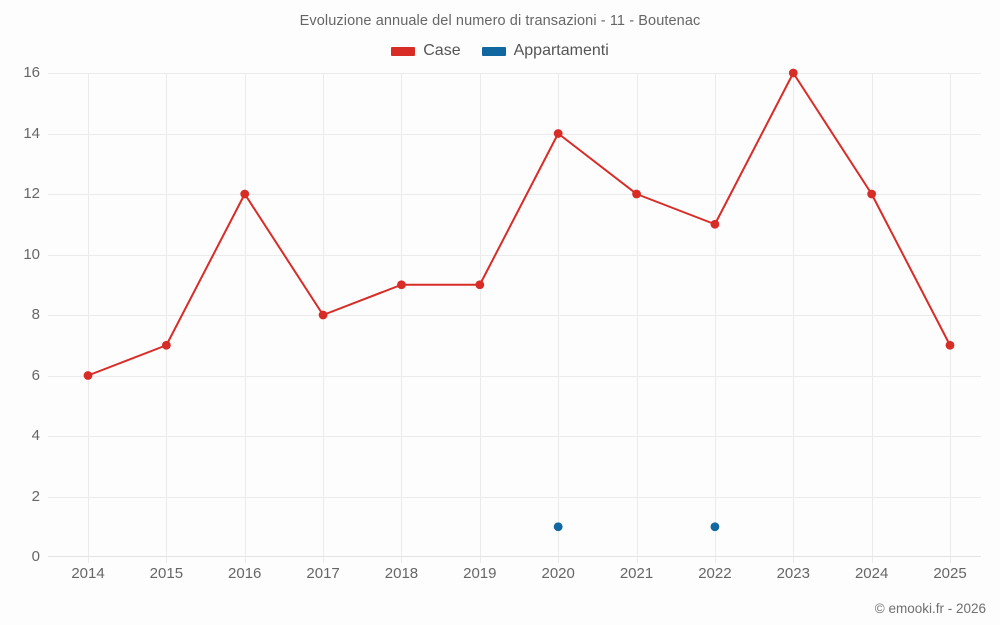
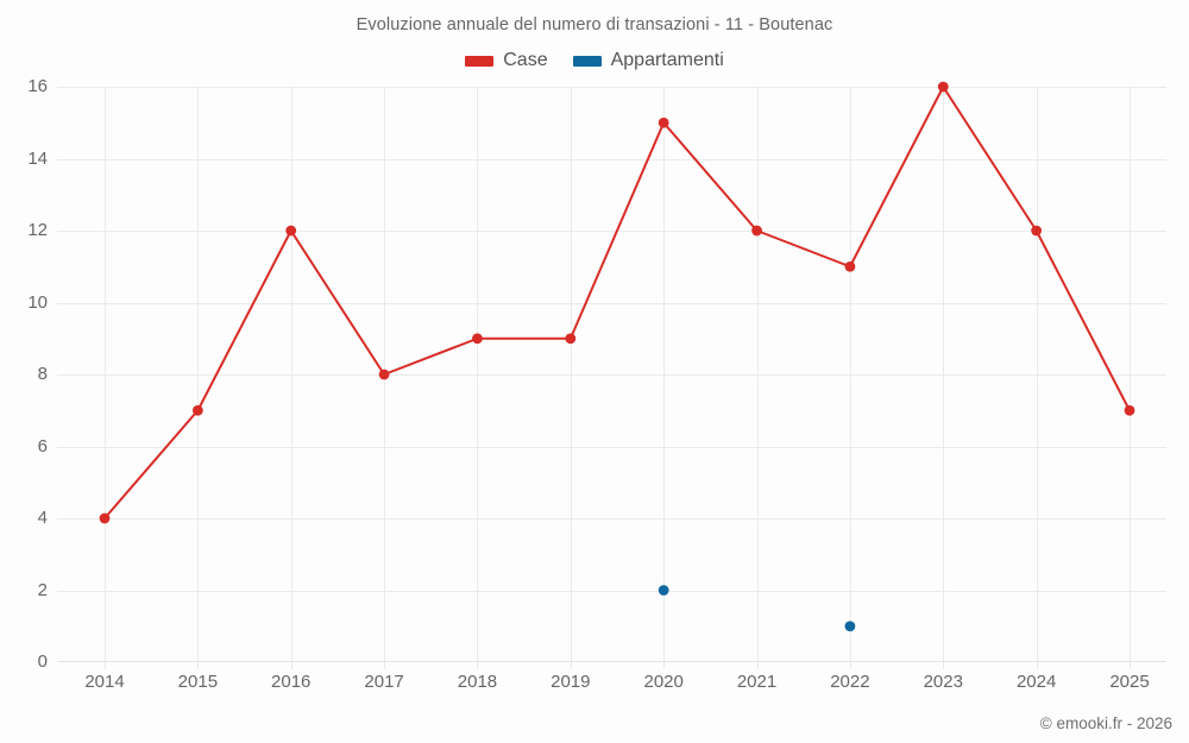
Case/2014: 6 -> 4
Case/2020: 14 -> 15
Appartamenti/2020: 1 -> 2
